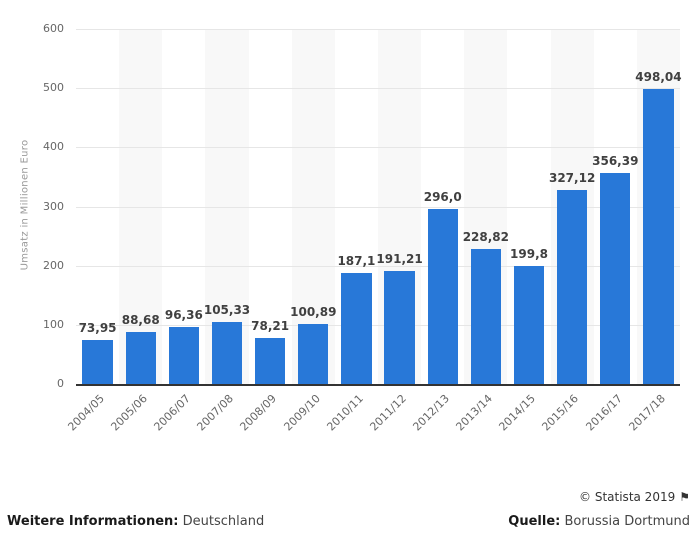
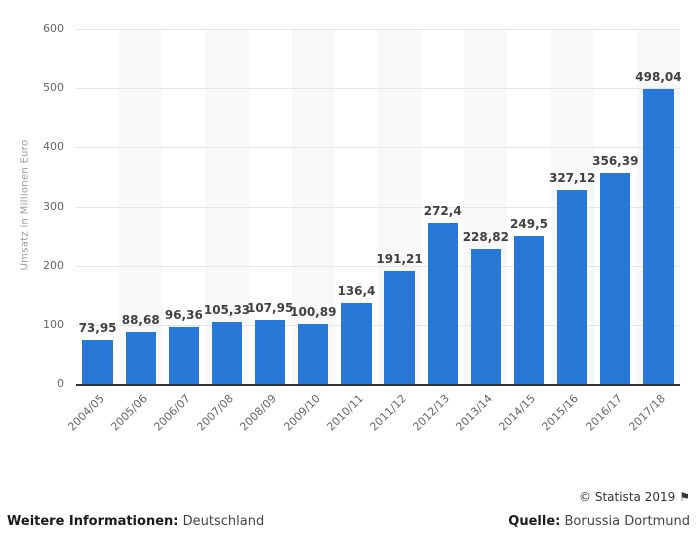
2008/09: 78,21 -> 107,95
2010/11: 187,1 -> 136,4
2012/13: 296,0 -> 272,4
2014/15: 199,8 -> 249,5
